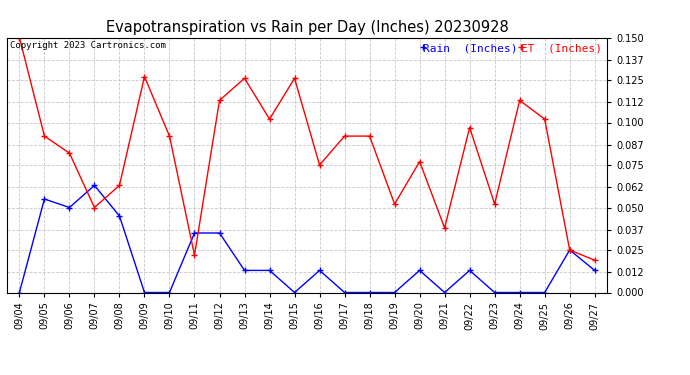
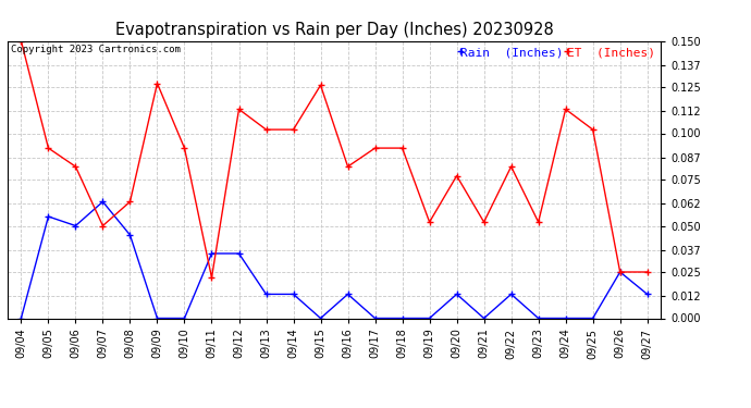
ET (Inches)/09/13: 0.126 -> 0.102
ET (Inches)/09/16: 0.075 -> 0.082
ET (Inches)/09/21: 0.038 -> 0.052
ET (Inches)/09/22: 0.097 -> 0.082
ET (Inches)/09/27: 0.019 -> 0.025
